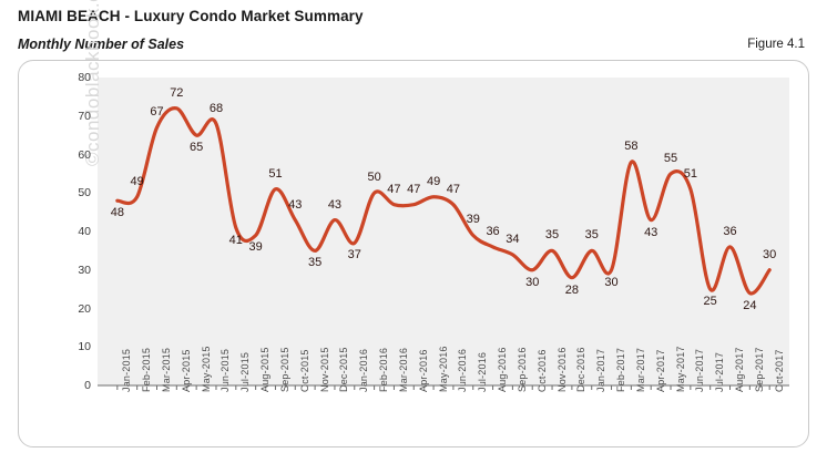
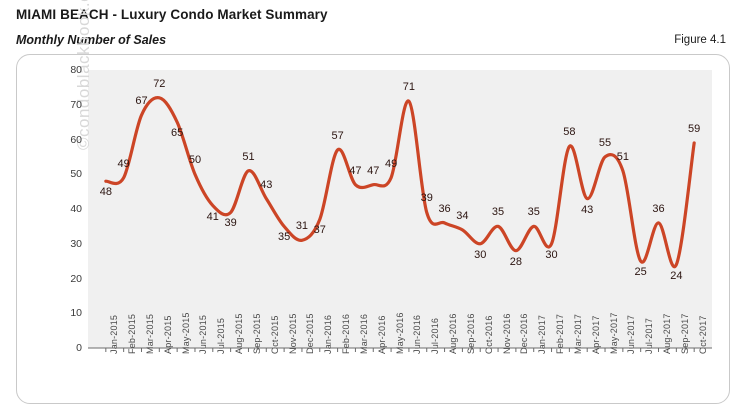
Jun-2015: 68 -> 50
Dec-2015: 43 -> 31
Feb-2016: 50 -> 57
Jun-2016: 47 -> 71
Oct-2017: 30 -> 59
